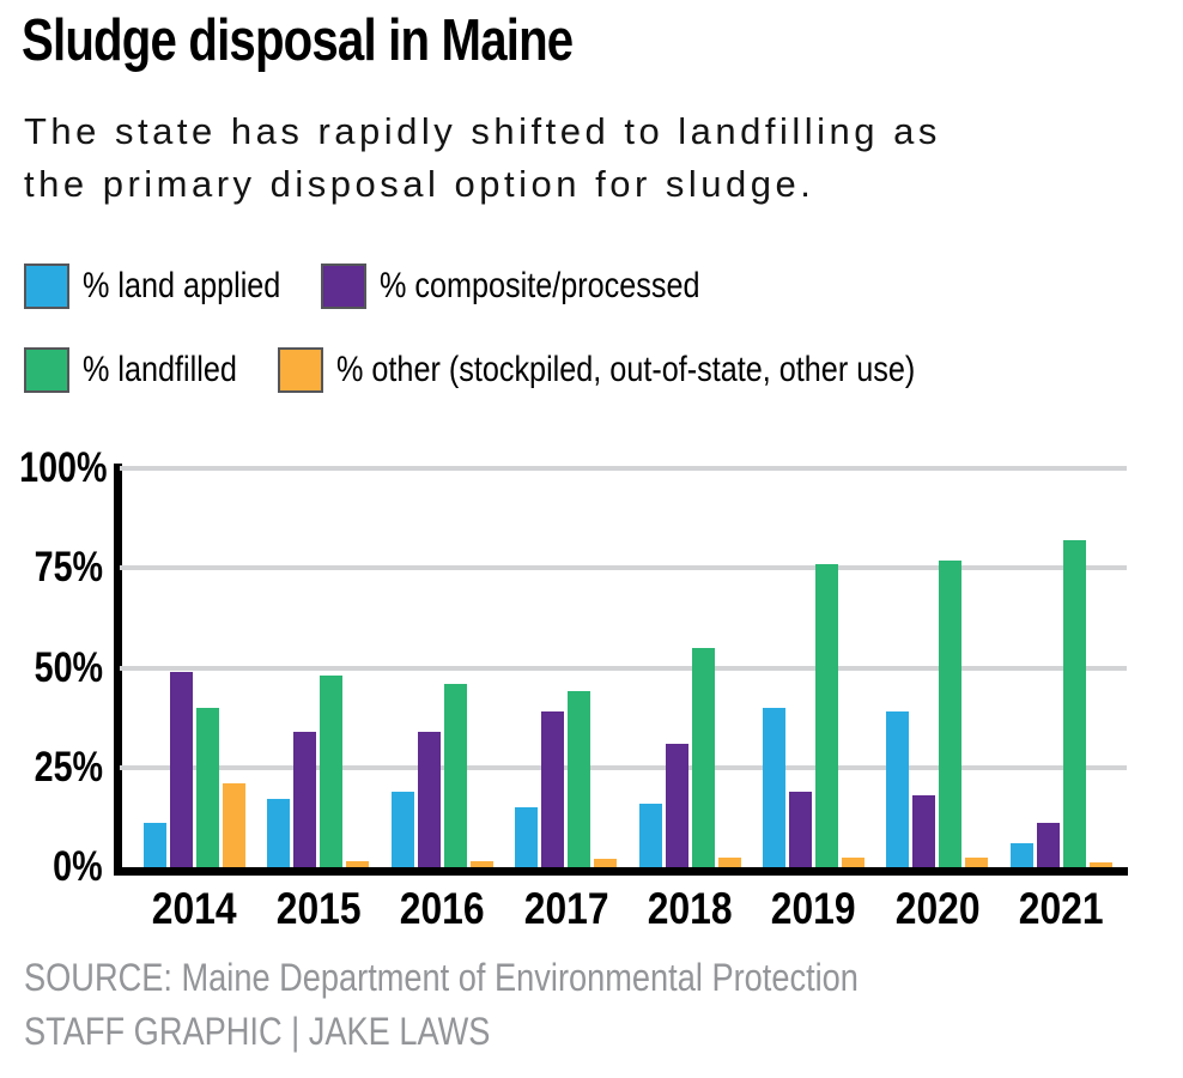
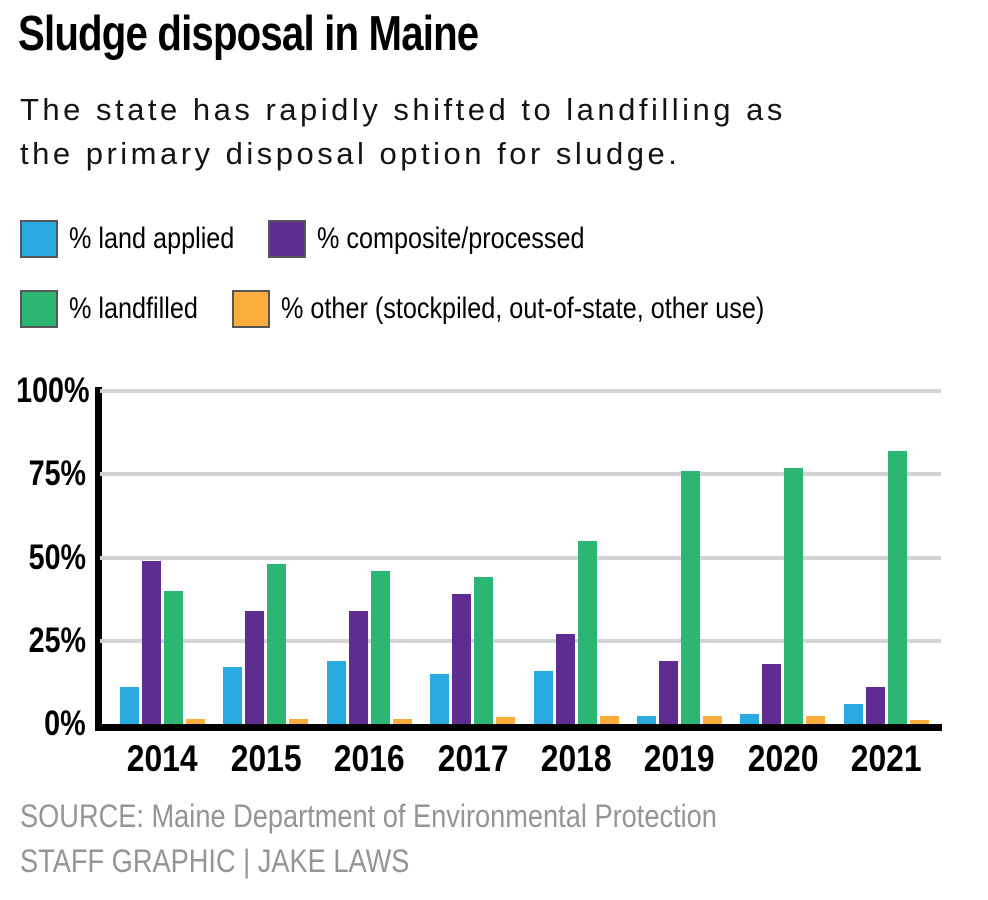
% other (stockpiled, out-of-state, other use)/2014: 21% -> 2%
% composite/processed/2018: 31% -> 27%
% land applied/2019: 40% -> 2%
% land applied/2020: 39% -> 3%
